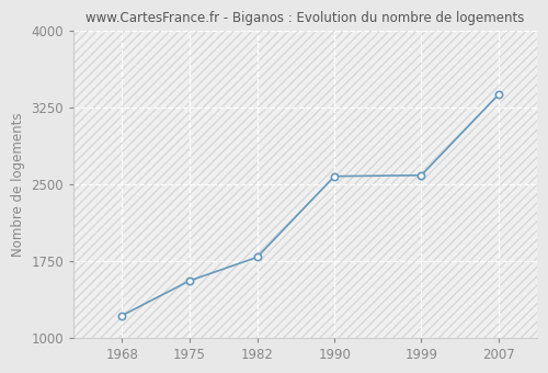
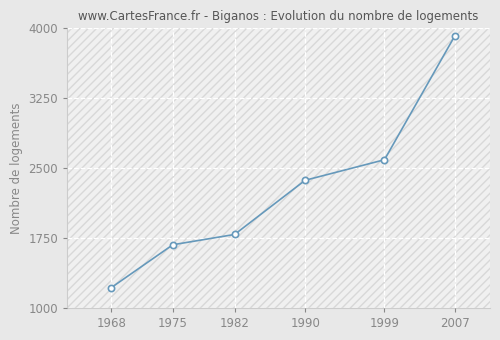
1975: 1560 -> 1680
1990: 2580 -> 2370
2007: 3380 -> 3920
